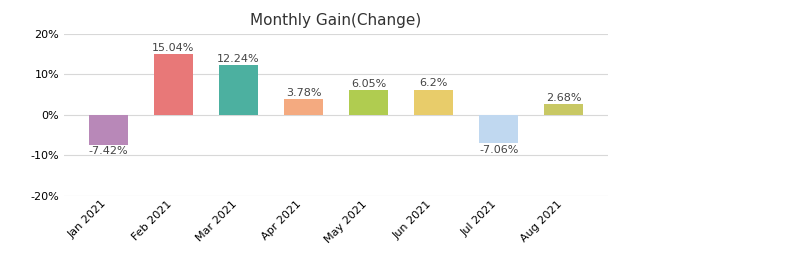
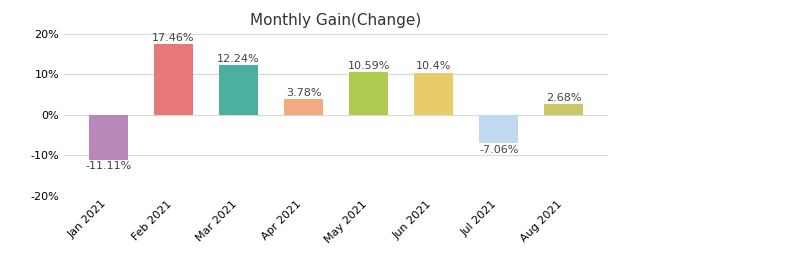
Jan 2021: -7.42% -> -11.11%
Feb 2021: 15.04% -> 17.46%
May 2021: 6.05% -> 10.59%
Jun 2021: 6.2% -> 10.4%
